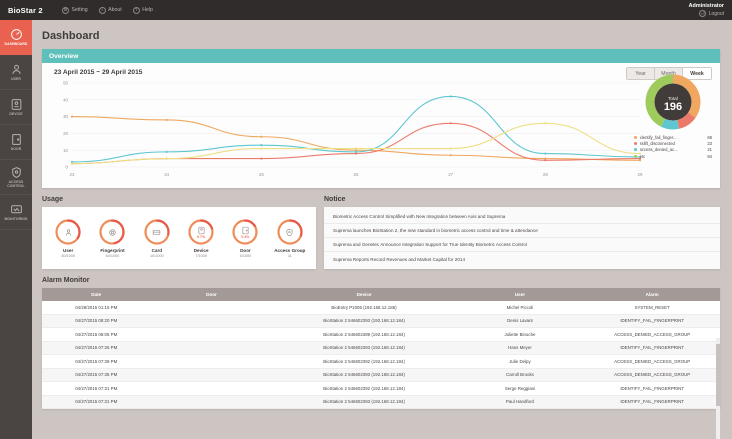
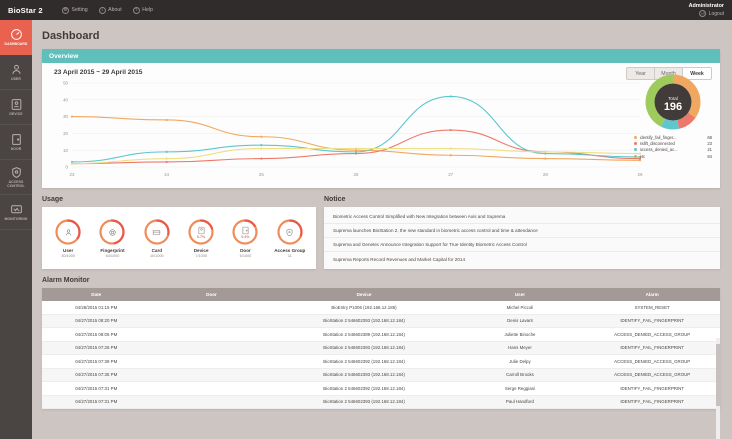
sslift_disconnected/24: 5 -> 3
sslift_disconnected/27: 26 -> 22
sslift_disconnected/28: 4 -> 9
etc/28: 26 -> 9
